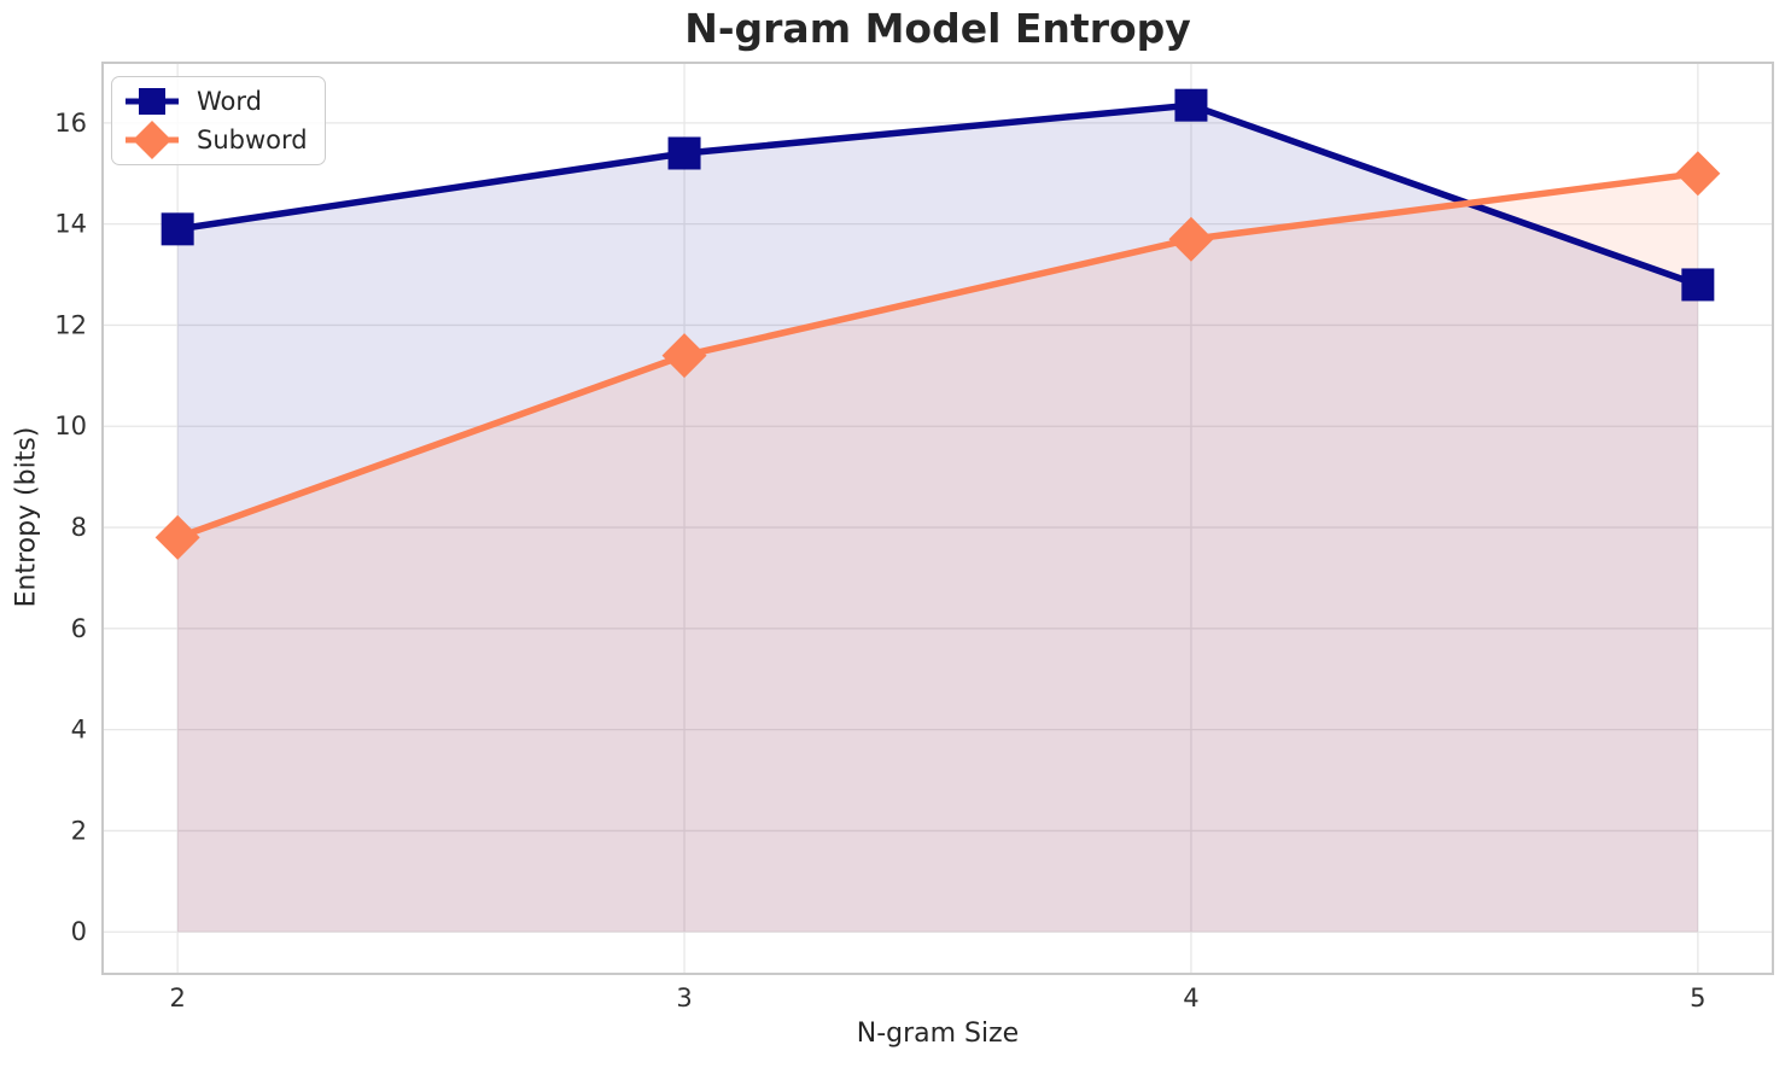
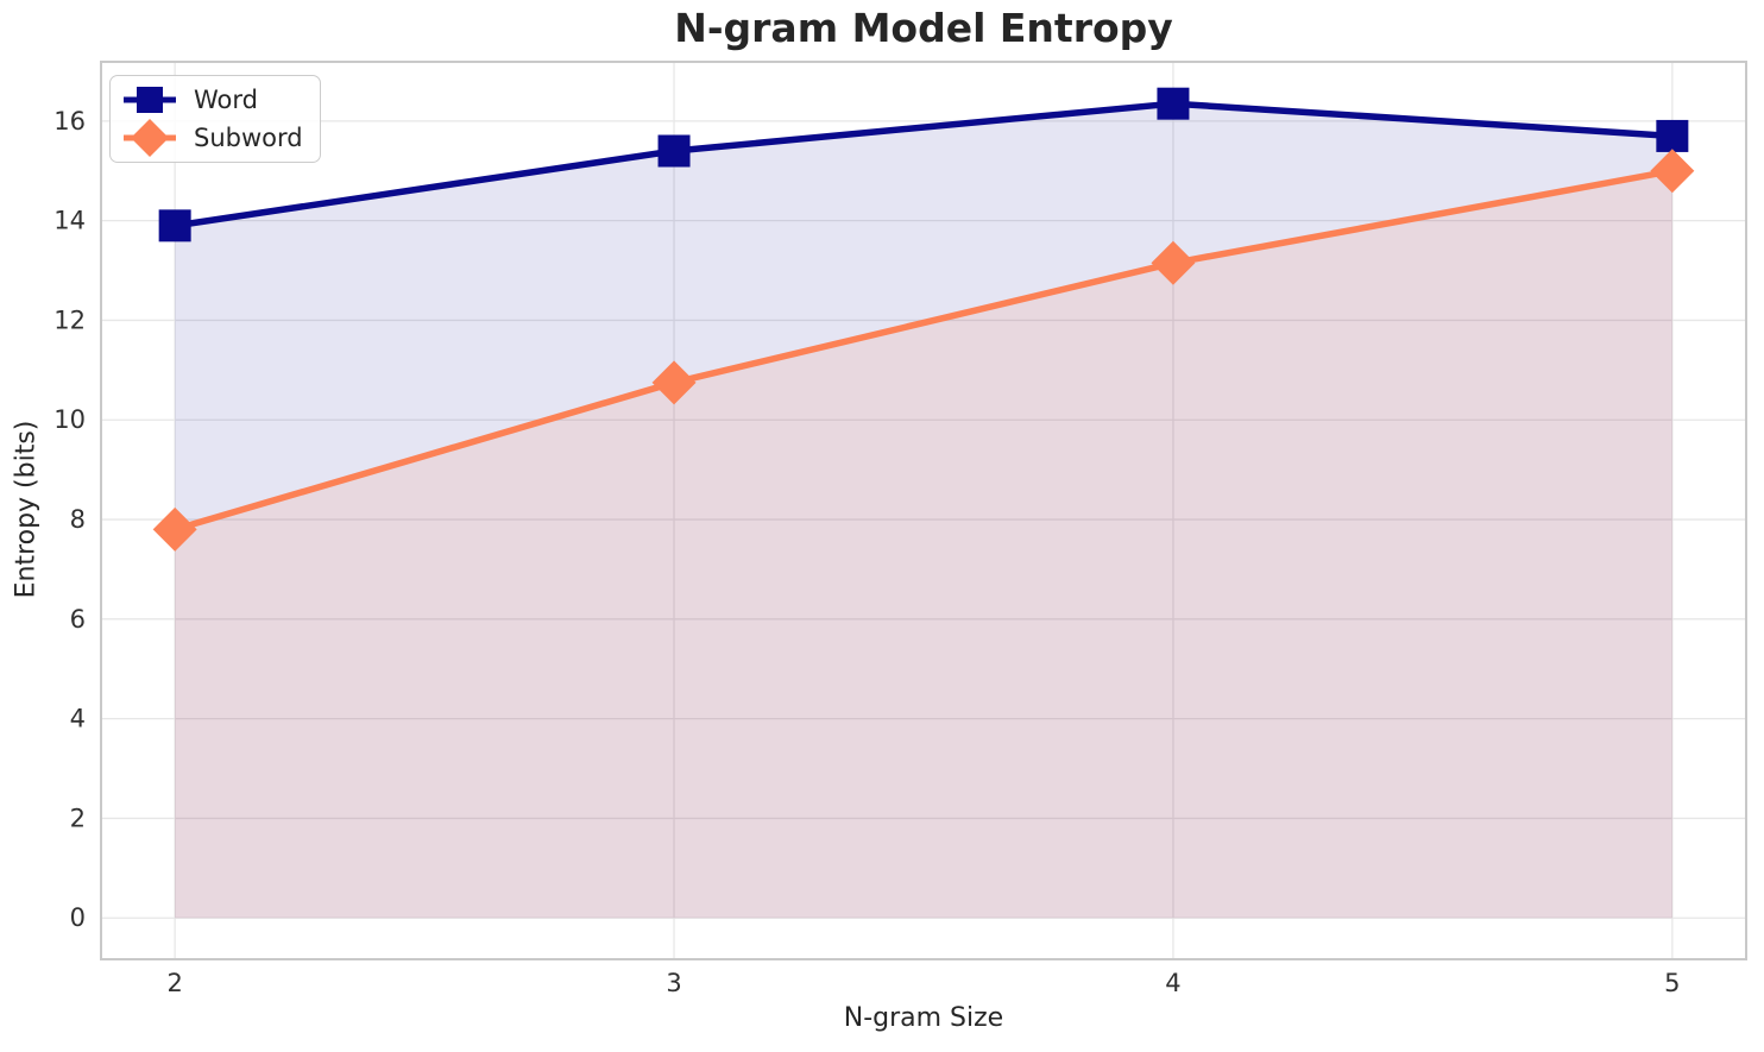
Subword/3: 11.4 -> 10.8
Subword/4: 13.7 -> 13.2
Word/5: 12.8 -> 15.7
